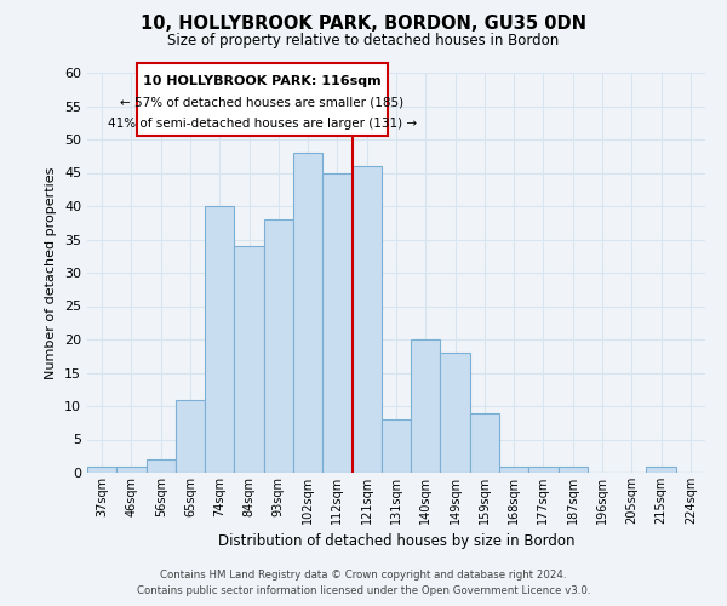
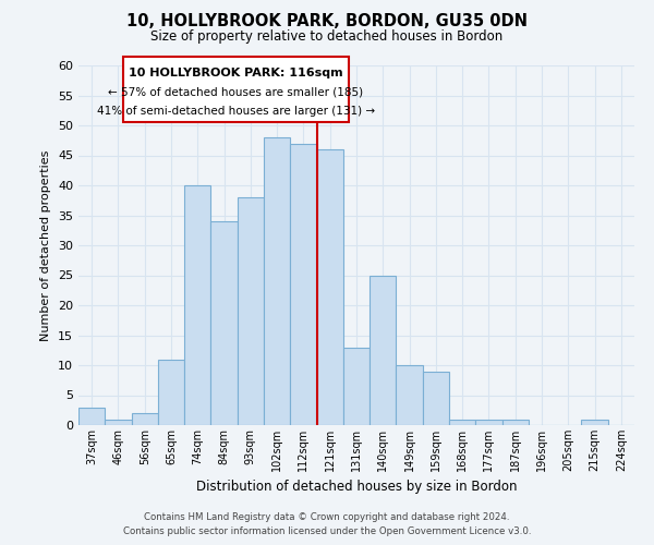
37sqm: 1 -> 3
112sqm: 45 -> 47
131sqm: 8 -> 13
140sqm: 20 -> 25
149sqm: 18 -> 10
